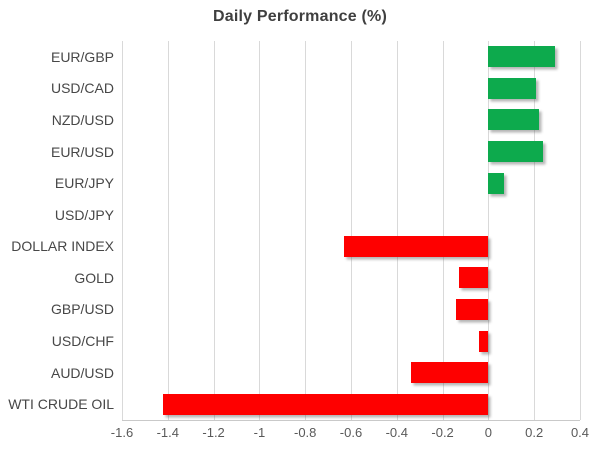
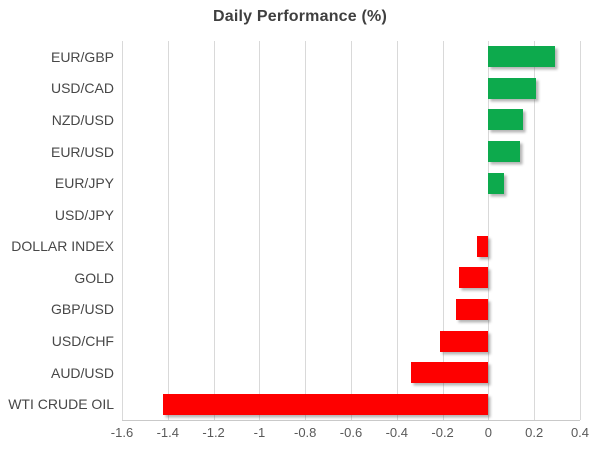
NZD/USD: 0.22 -> 0.15
EUR/USD: 0.24 -> 0.14
DOLLAR INDEX: -0.63 -> -0.05
USD/CHF: -0.04 -> -0.21
